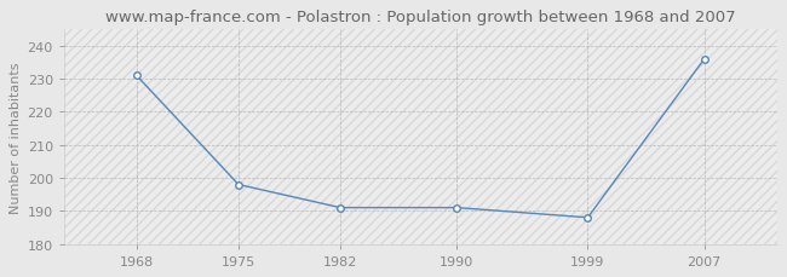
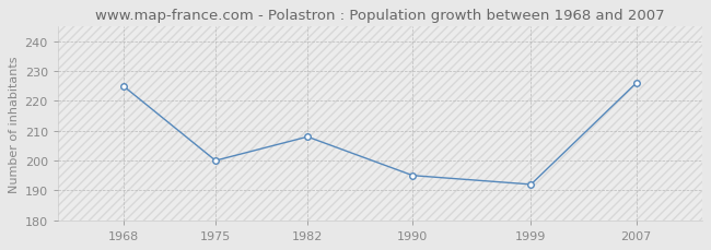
1968: 231 -> 225
1975: 198 -> 200
1982: 191 -> 208
1990: 191 -> 195
1999: 188 -> 192
2007: 236 -> 226
